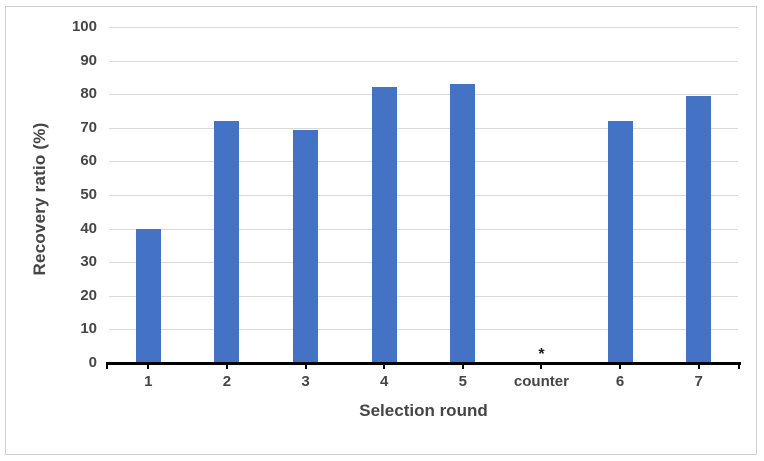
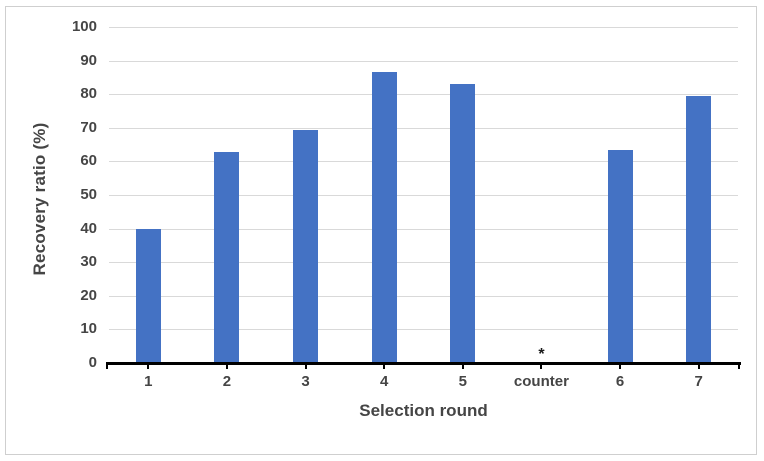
2: 72 -> 63
4: 82 -> 87
6: 72 -> 63
